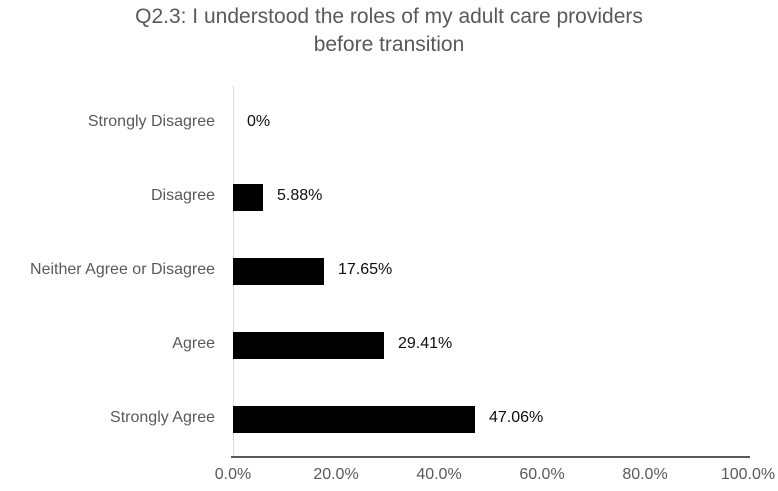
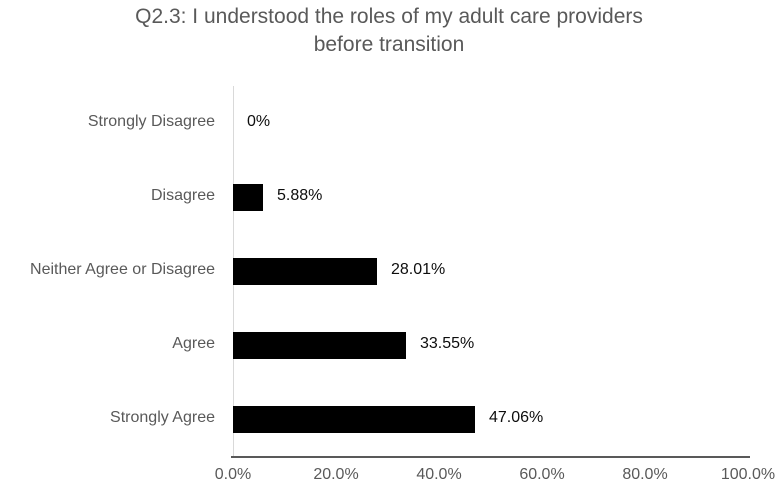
Neither Agree or Disagree: 17.65% -> 28.01%
Agree: 29.41% -> 33.55%
